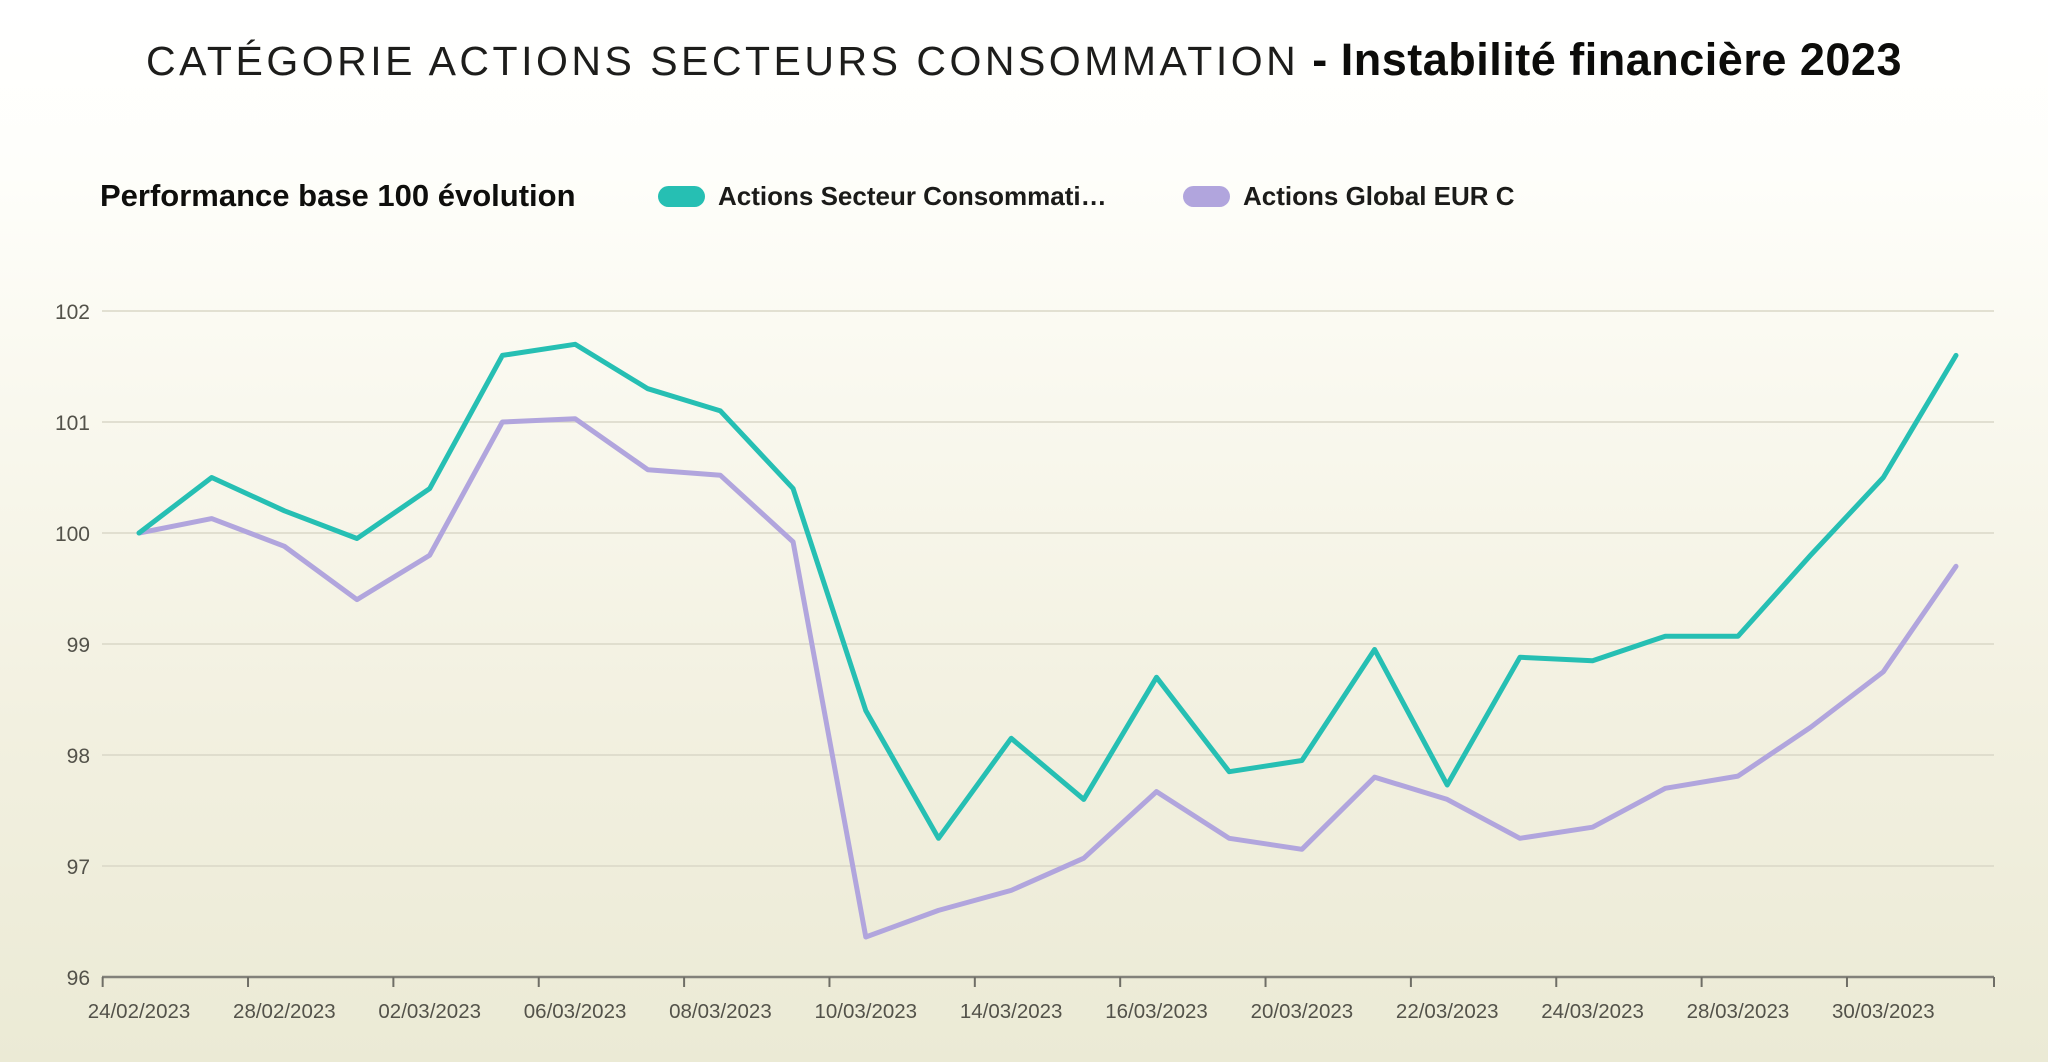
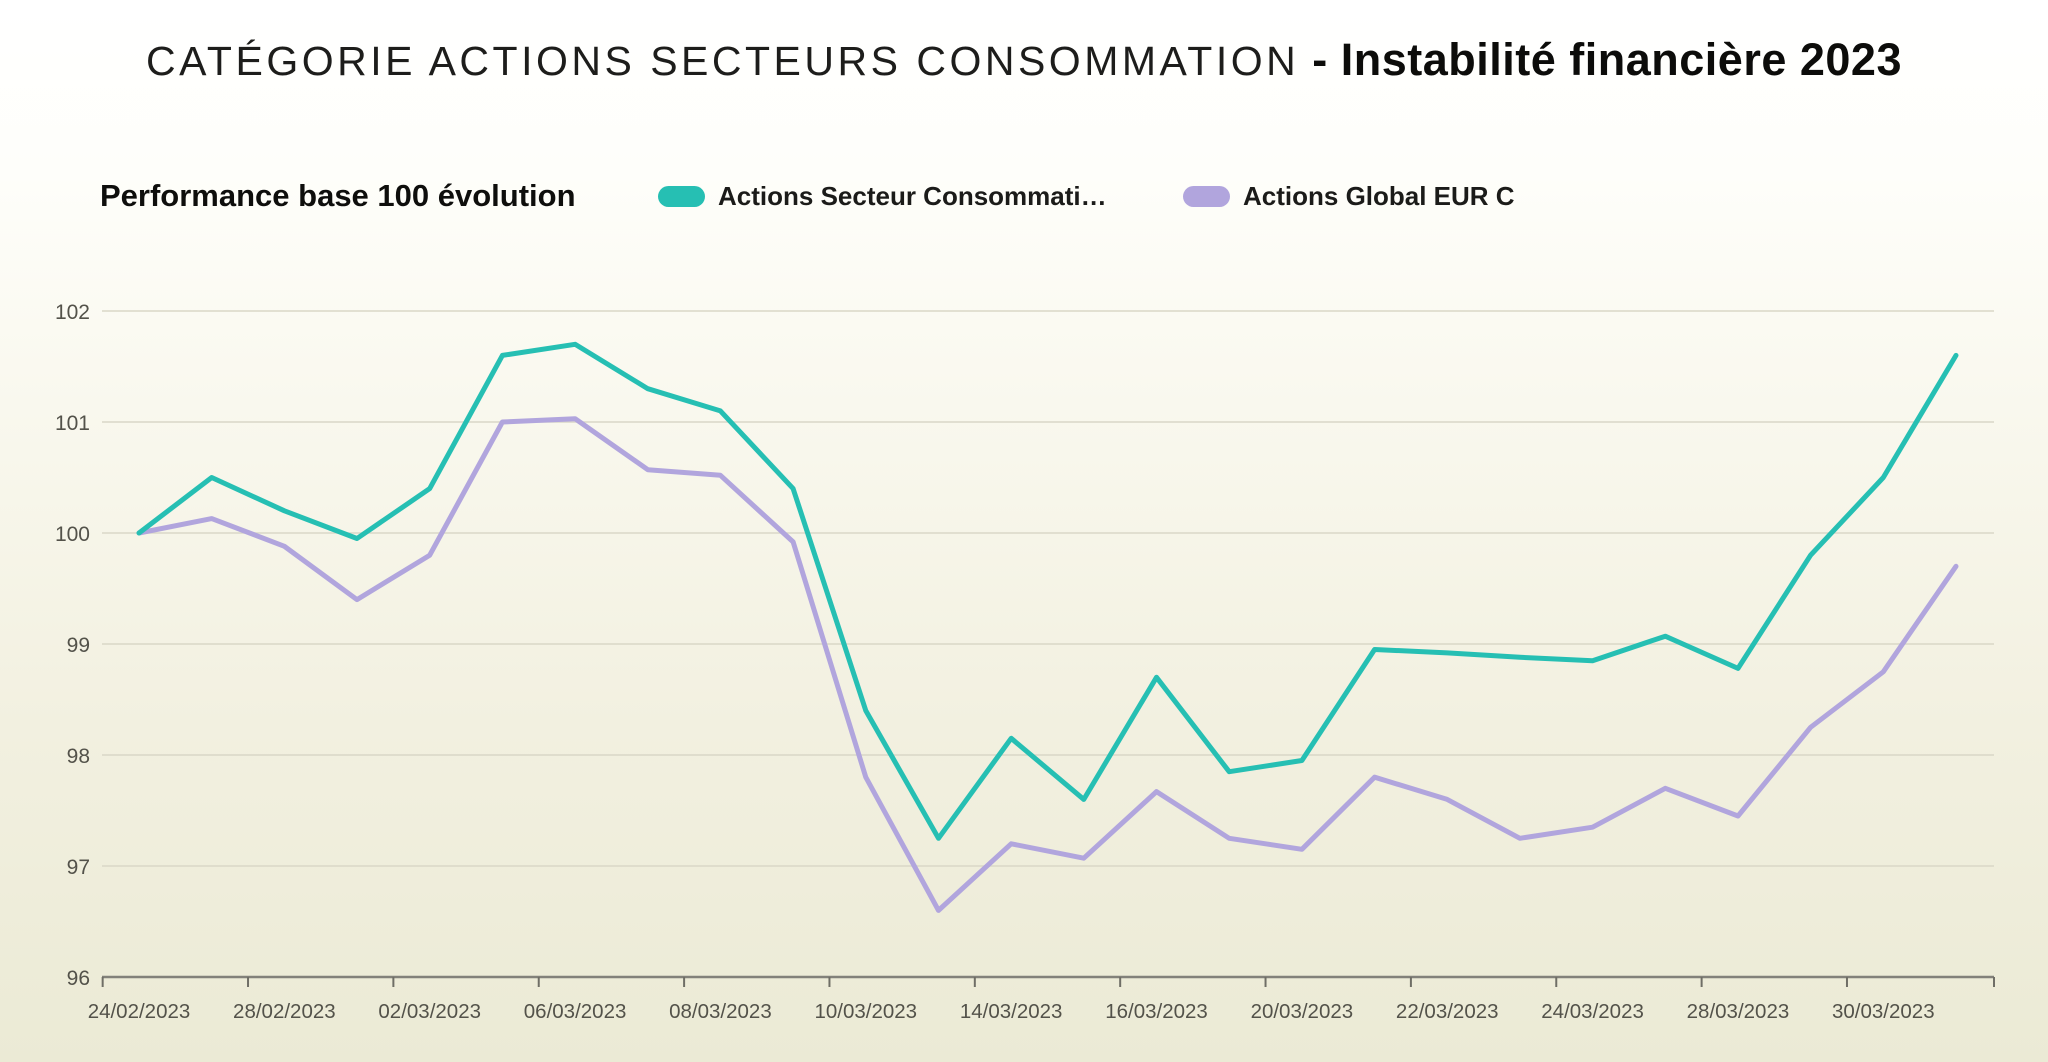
Actions Global EUR C/10/03/2023: 96.36 -> 97.80
Actions Global EUR C/14/03/2023: 96.78 -> 97.20
Actions Secteur Consommati…/22/03/2023: 97.73 -> 98.92
Actions Secteur Consommati…/28/03/2023: 99.07 -> 98.78
Actions Global EUR C/28/03/2023: 97.81 -> 97.45
